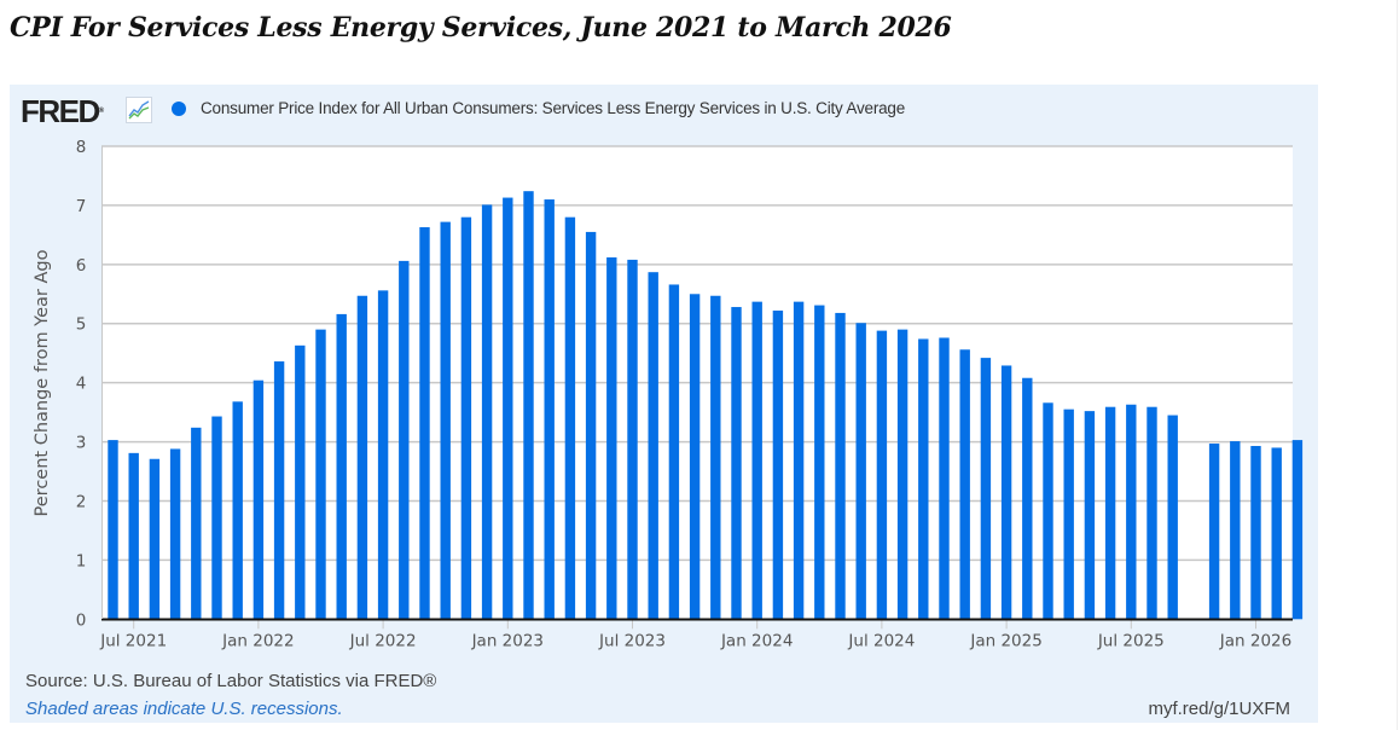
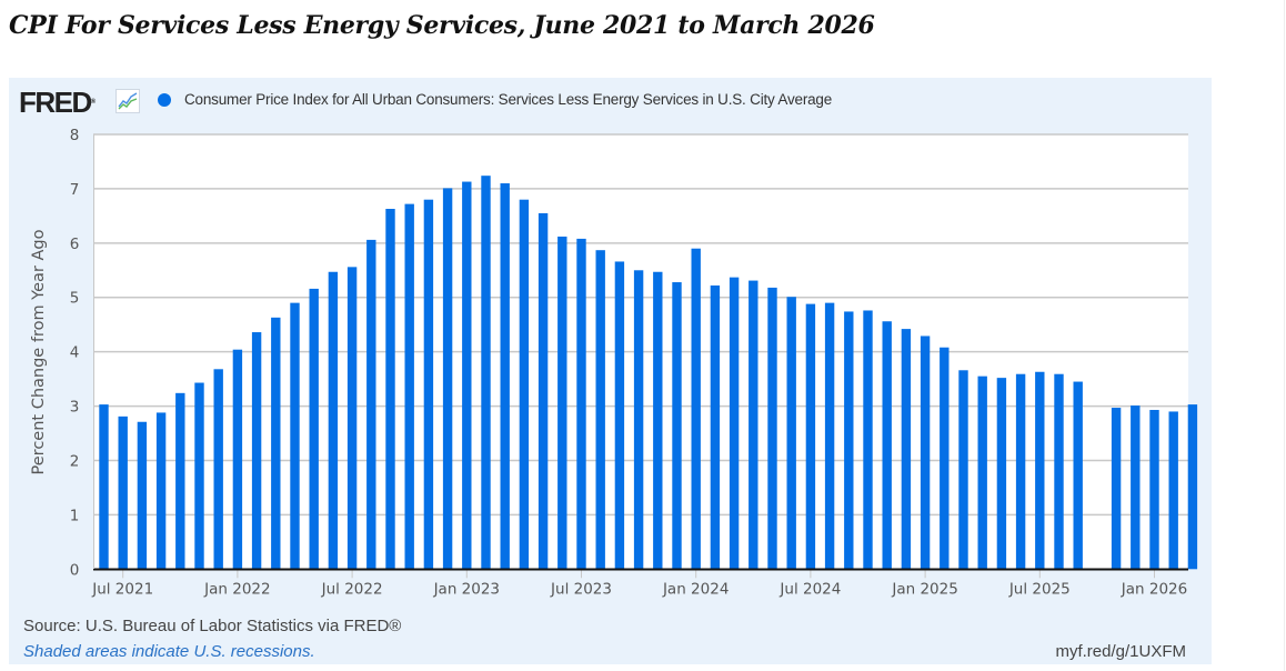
Jan 2024: 5.4 -> 5.9
